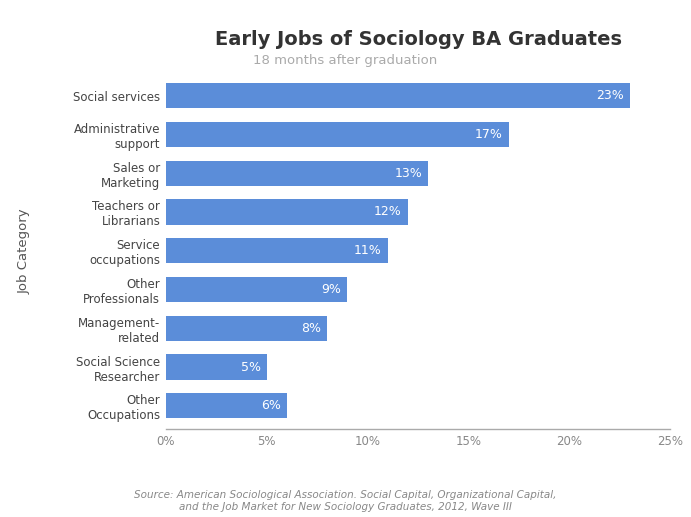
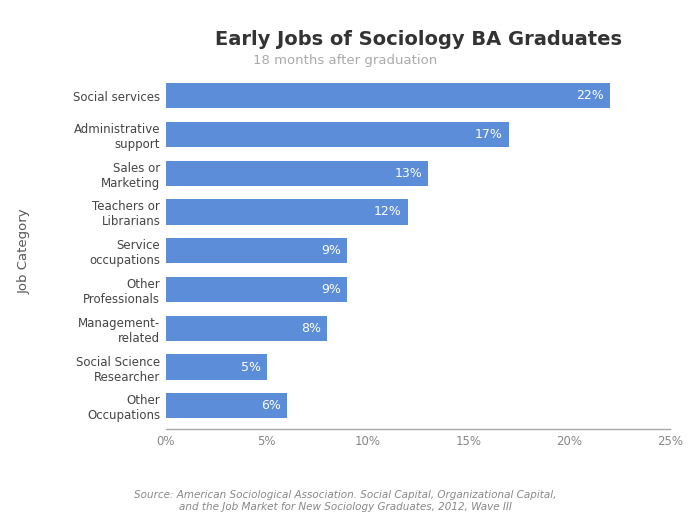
Social services: 23% -> 22%
Service occupations: 11% -> 9%
